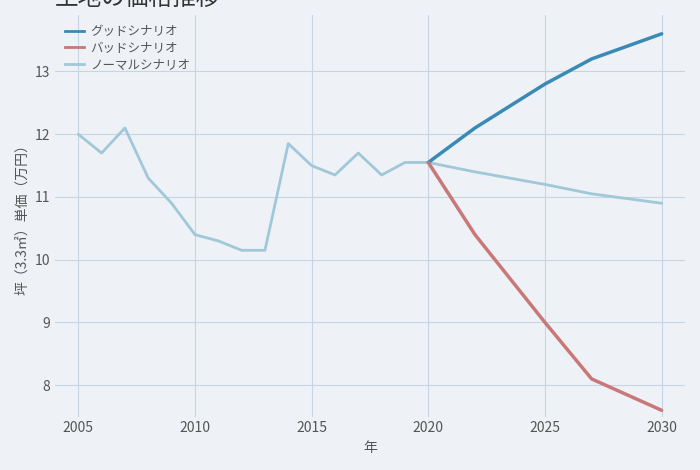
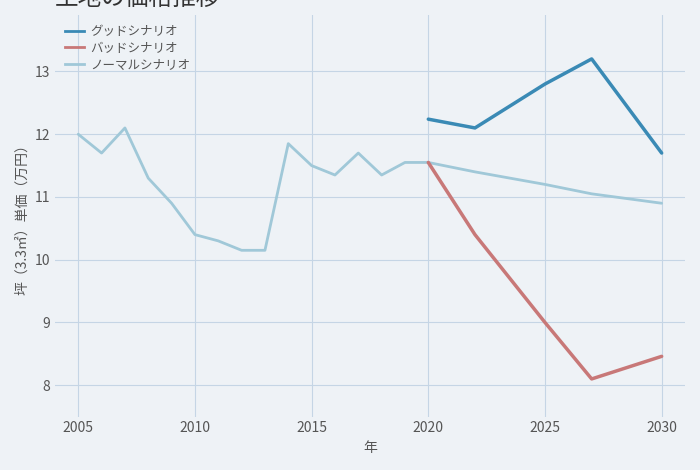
グッドシナリオ/2020: 11.55 -> 12.24
グッドシナリオ/2030: 13.60 -> 11.70
バッドシナリオ/2030: 7.60 -> 8.46
